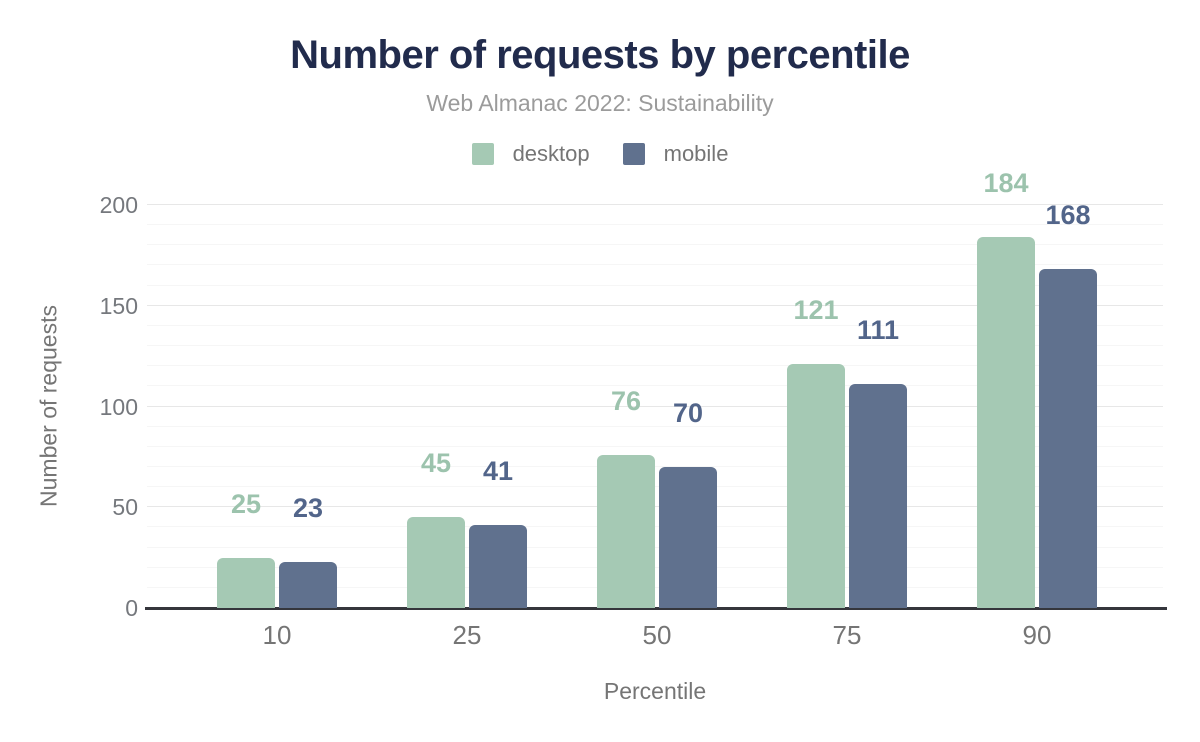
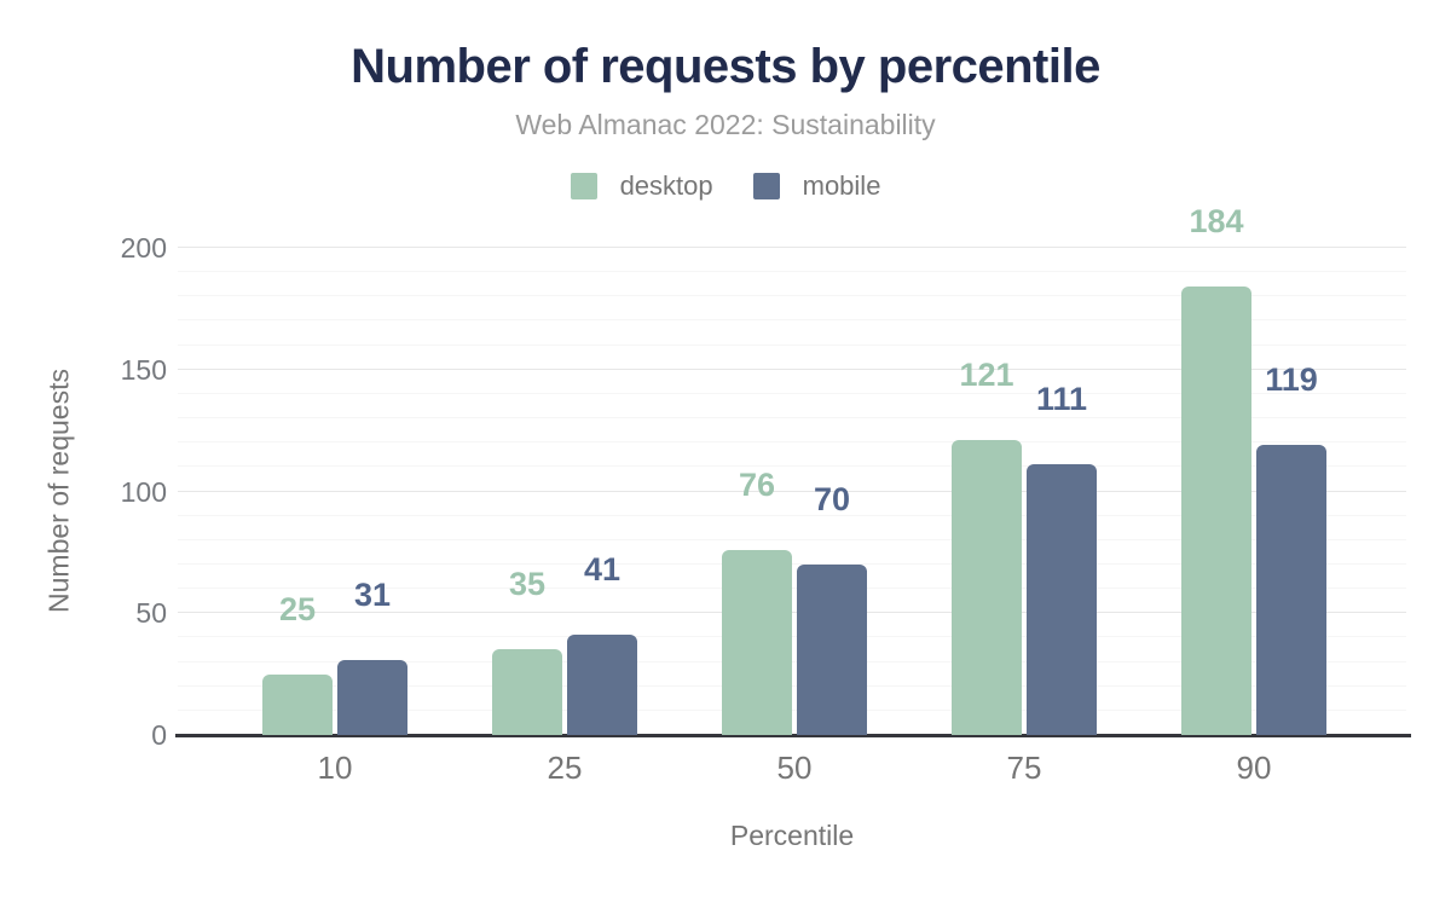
mobile/10: 23 -> 31
desktop/25: 45 -> 35
mobile/90: 168 -> 119
